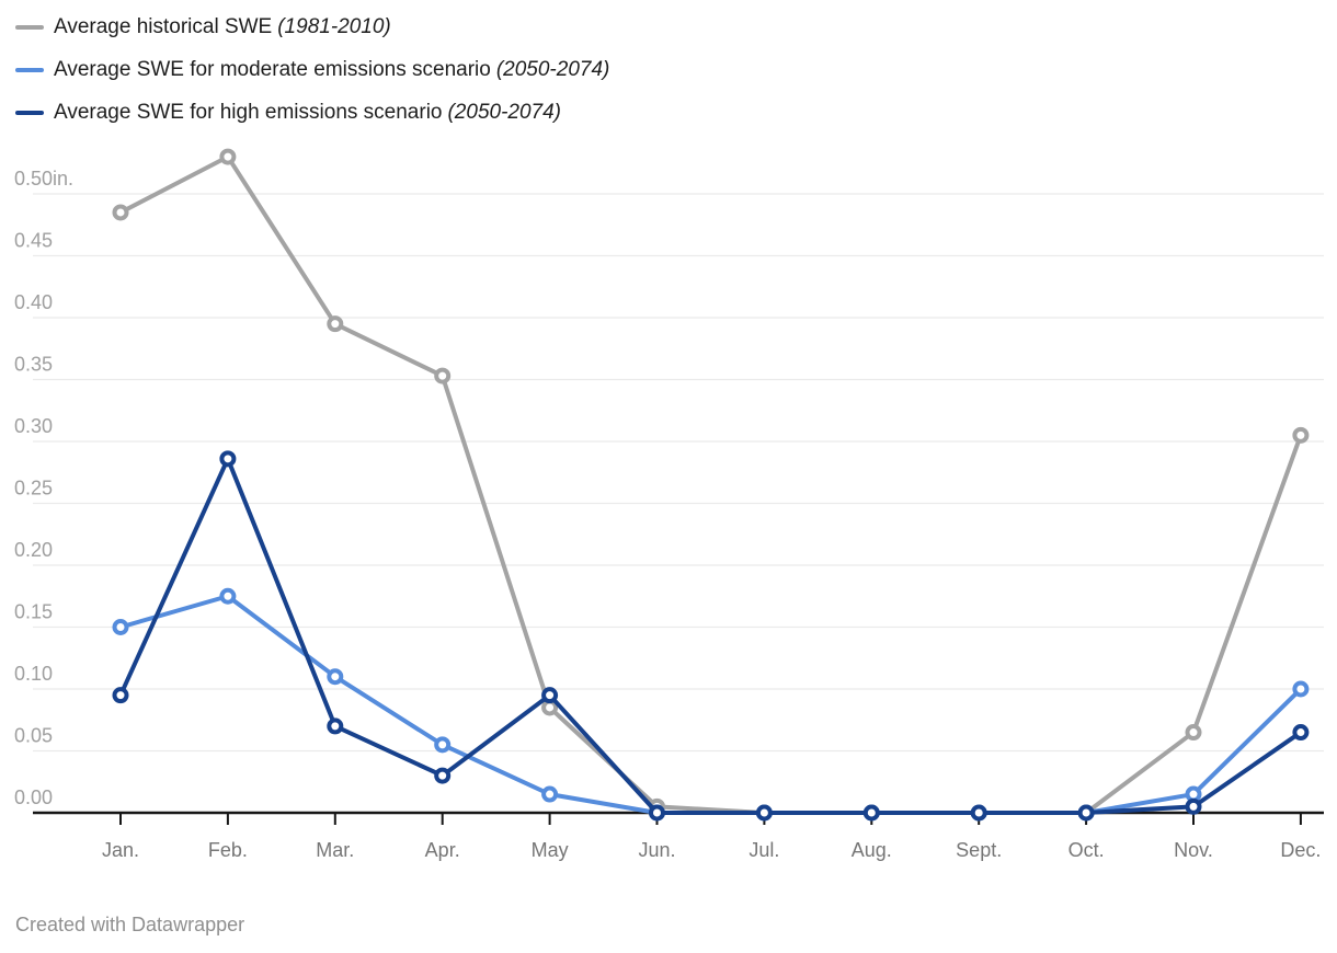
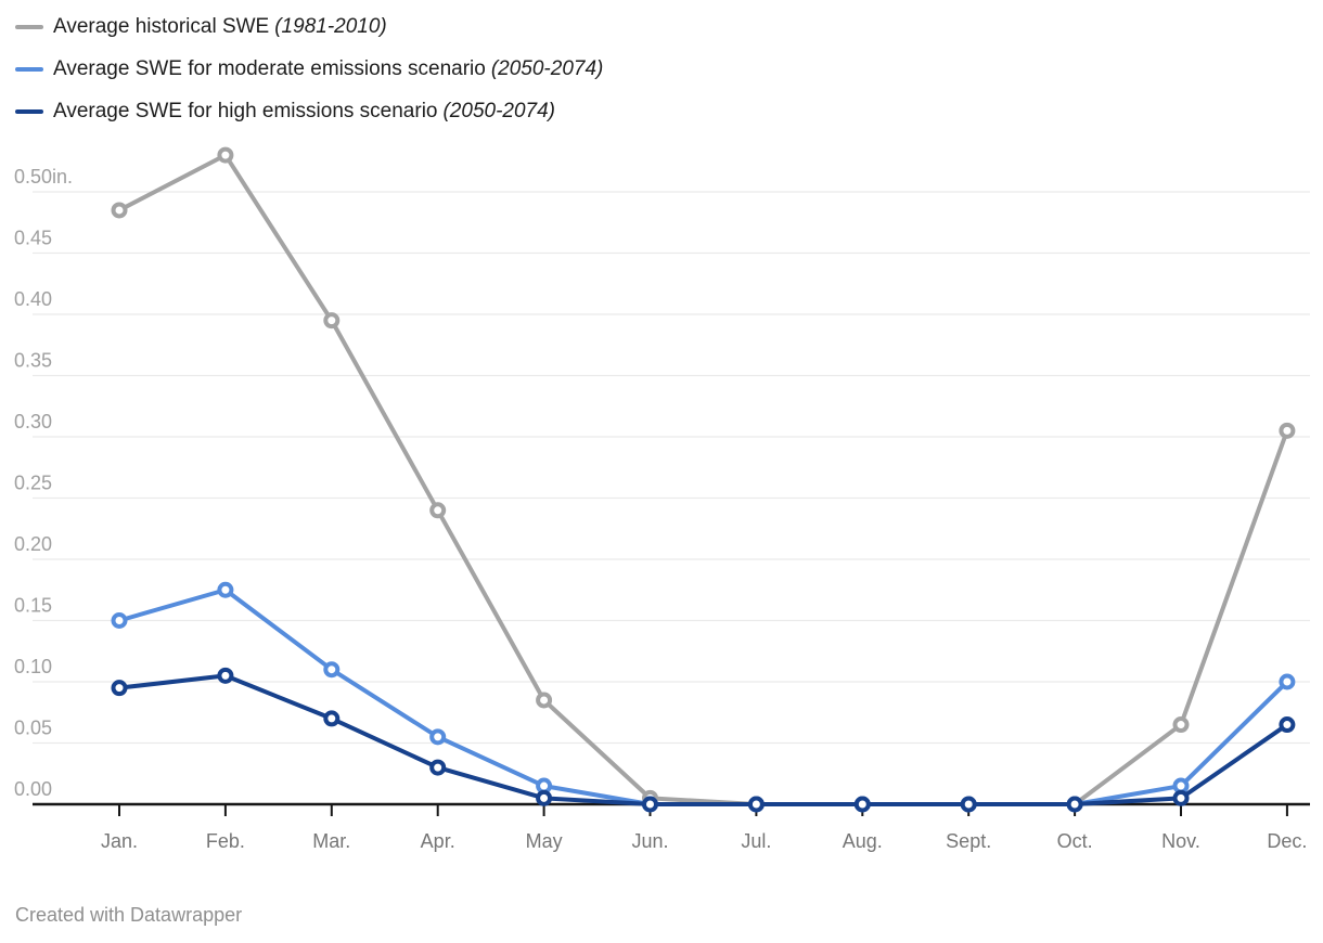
Average SWE for high emissions scenario (2050-2074)/Feb.: 0.286 -> 0.105
Average historical SWE (1981-2010)/Apr.: 0.353 -> 0.240
Average SWE for high emissions scenario (2050-2074)/May: 0.095 -> 0.005
